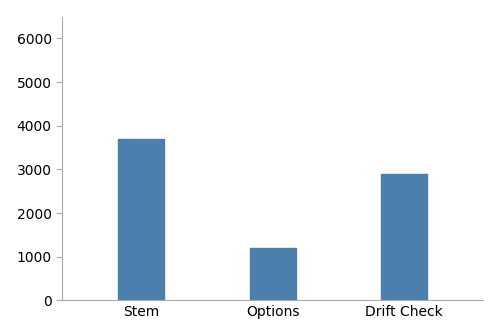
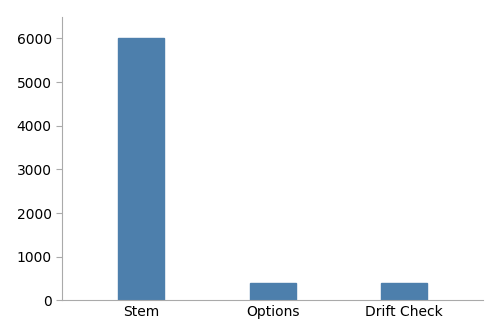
Stem: 3700 -> 6000
Options: 1200 -> 400
Drift Check: 2900 -> 400
